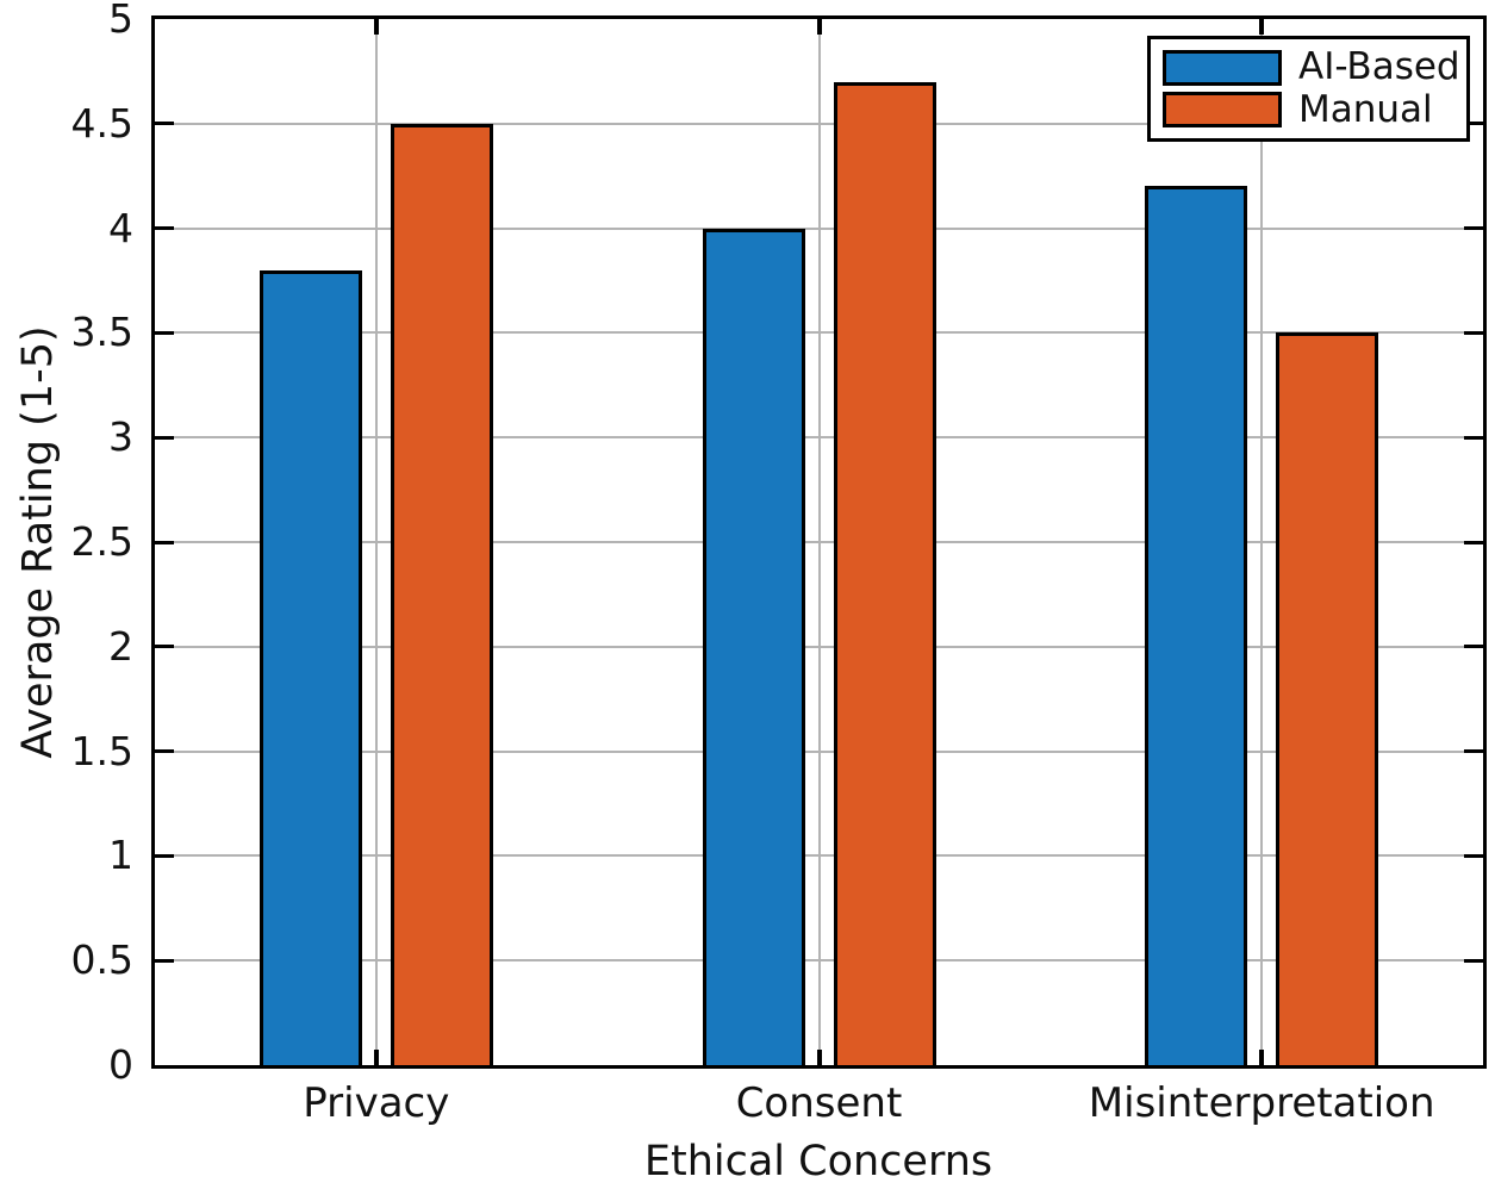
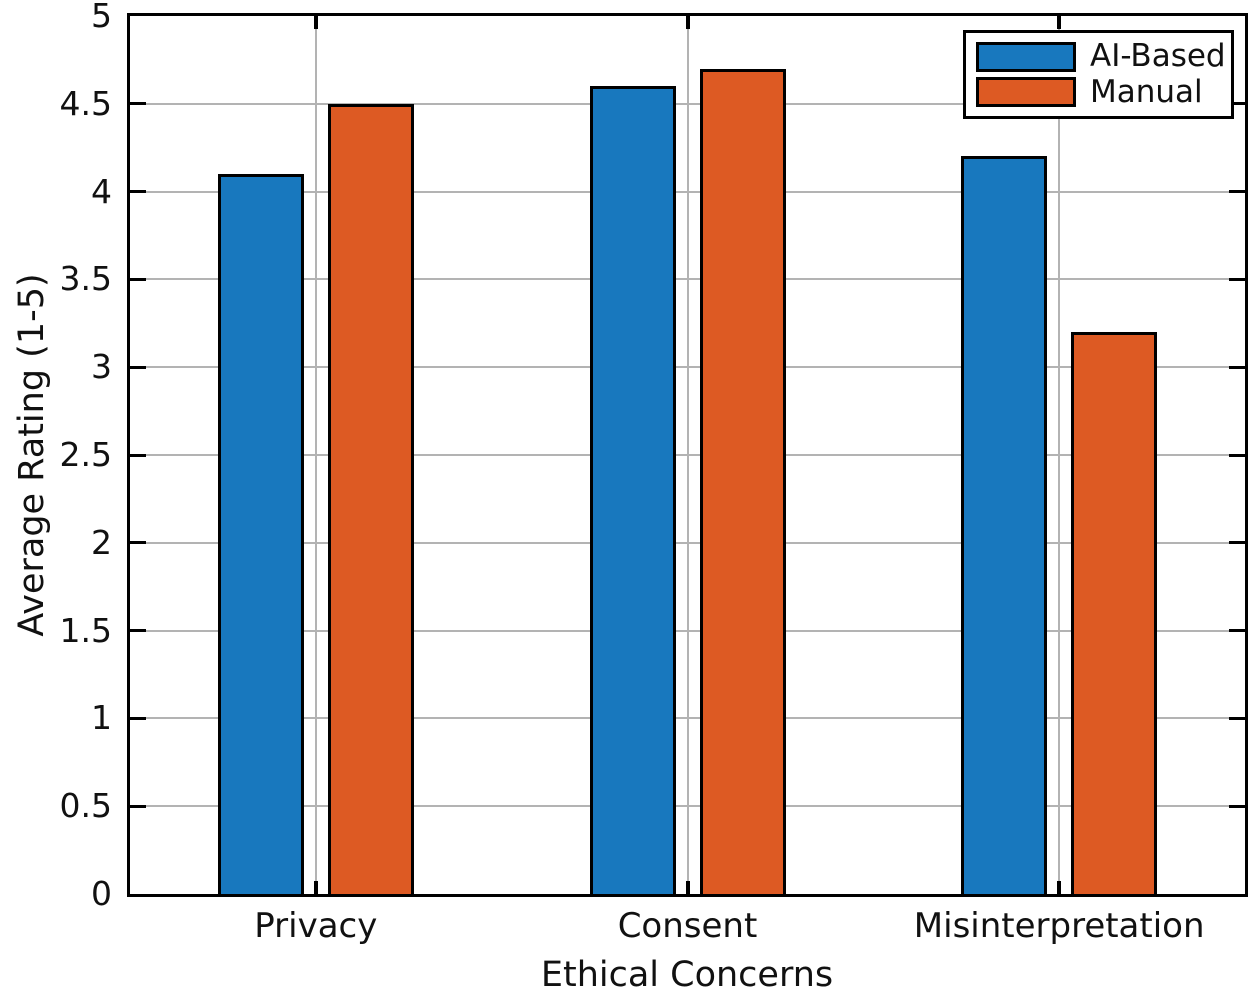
AI-Based/Privacy: 3.8 -> 4.1
AI-Based/Consent: 4.0 -> 4.6
Manual/Misinterpretation: 3.5 -> 3.2
